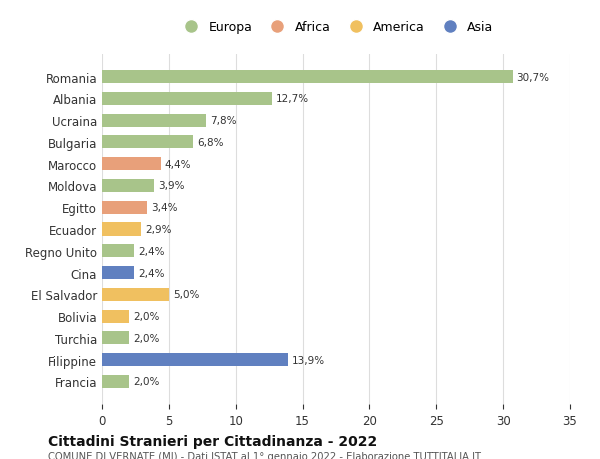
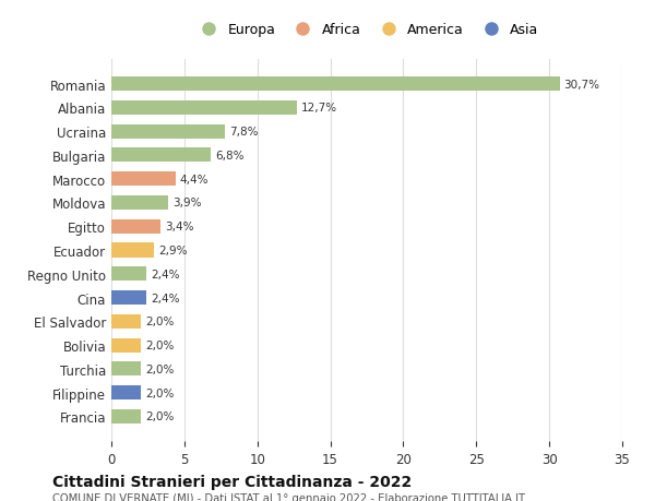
El Salvador: 5,0% -> 2,0%
Filippine: 13,9% -> 2,0%
